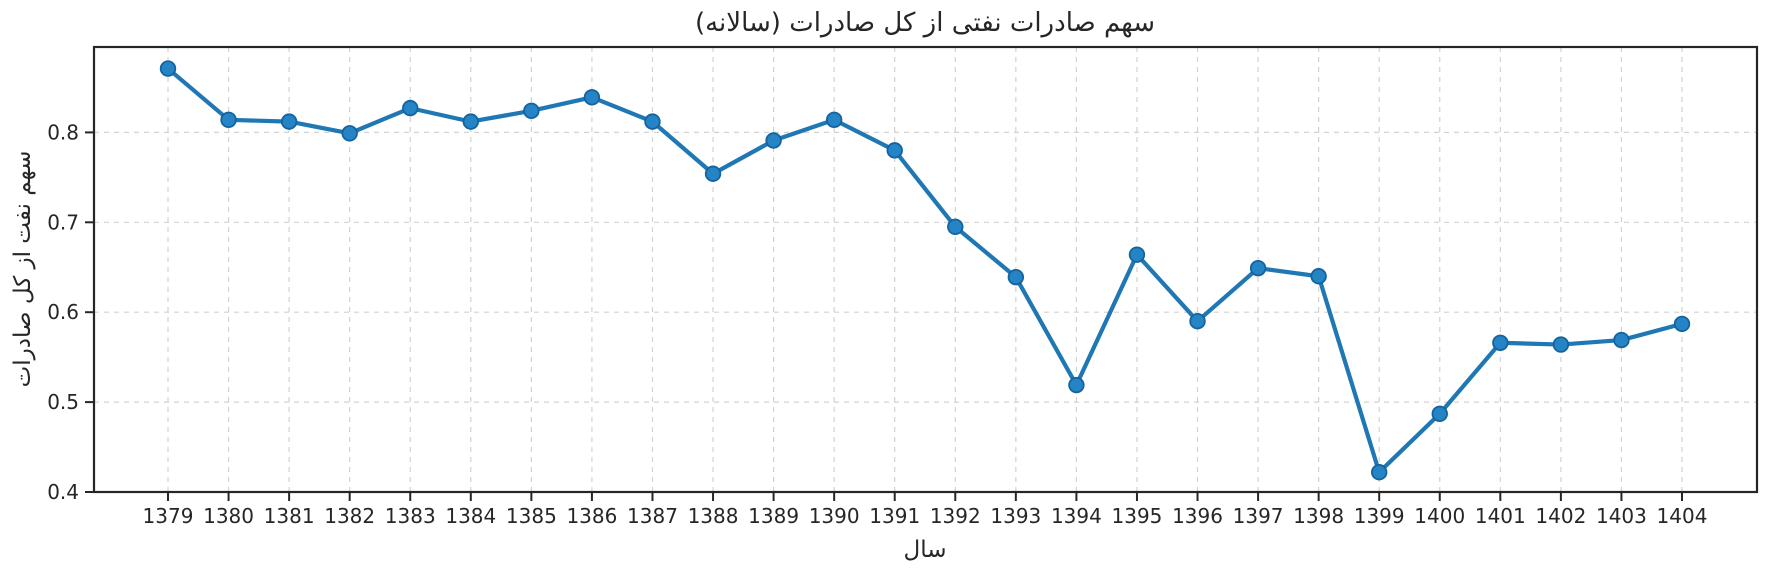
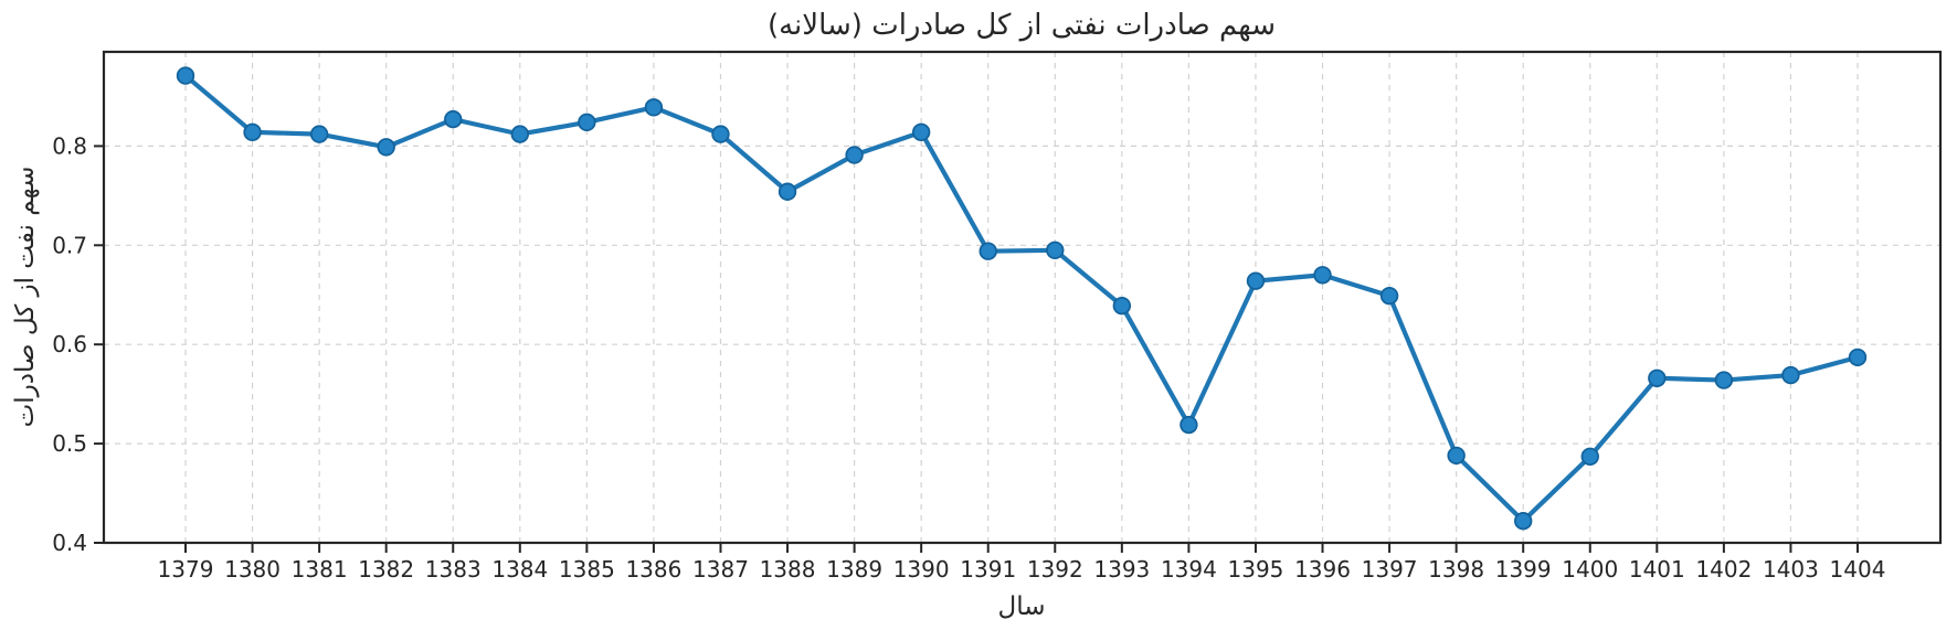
1391: 0.78 -> 0.69
1396: 0.59 -> 0.67
1398: 0.64 -> 0.49
